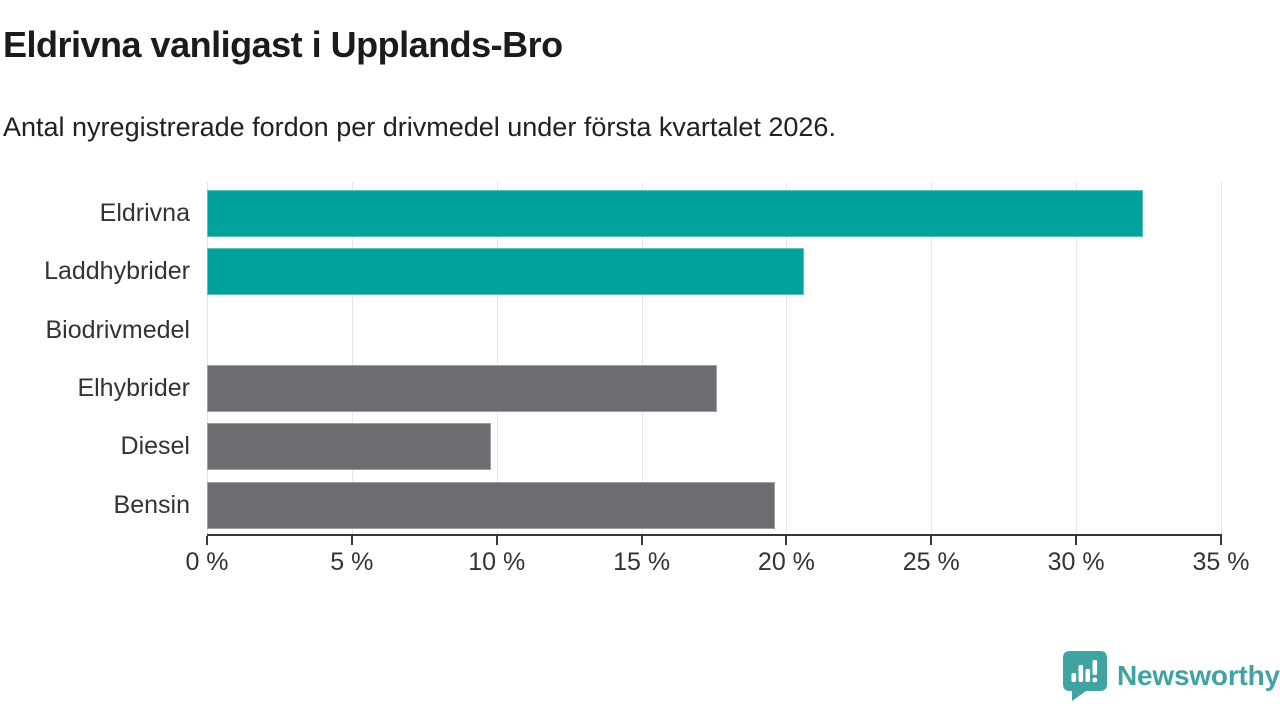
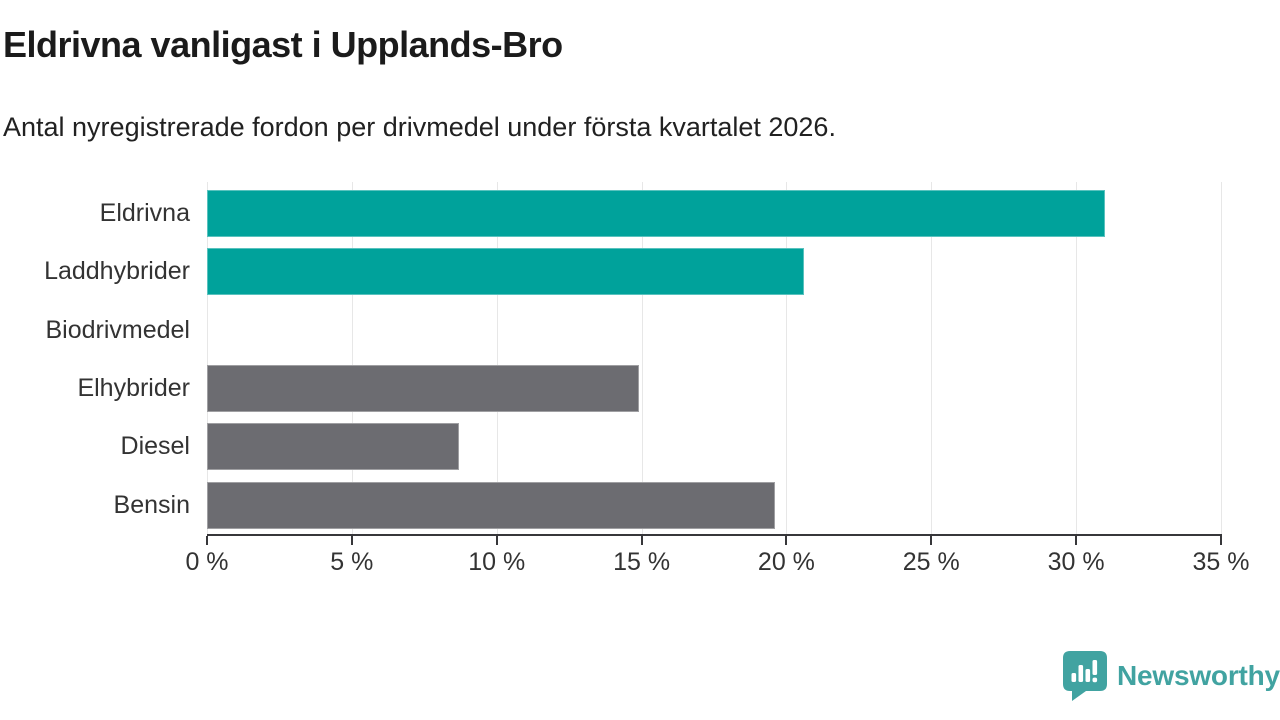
Eldrivna: 32.3% -> 31.0%
Elhybrider: 17.6% -> 14.9%
Diesel: 9.8% -> 8.7%
